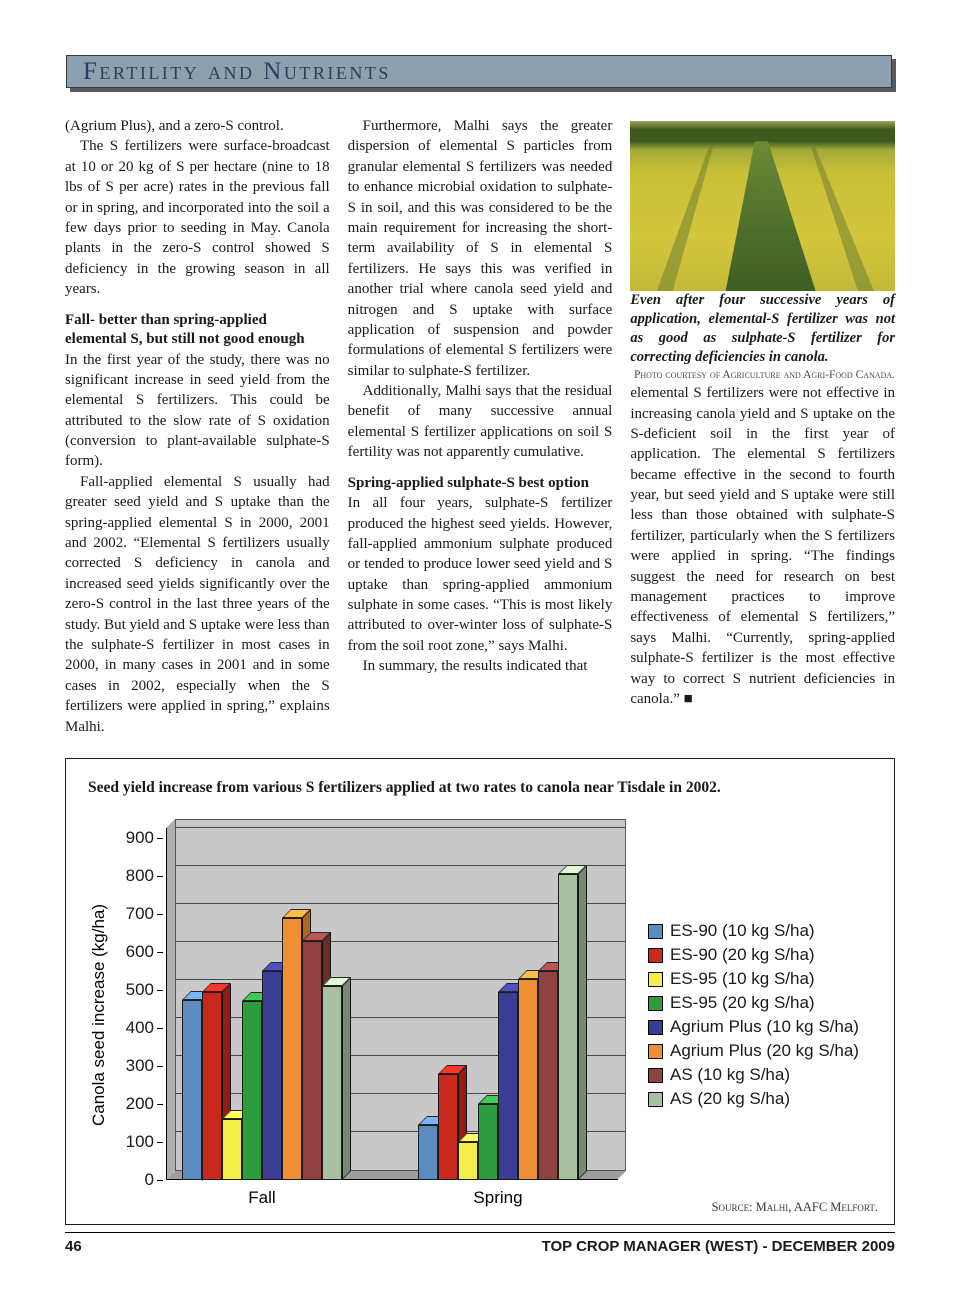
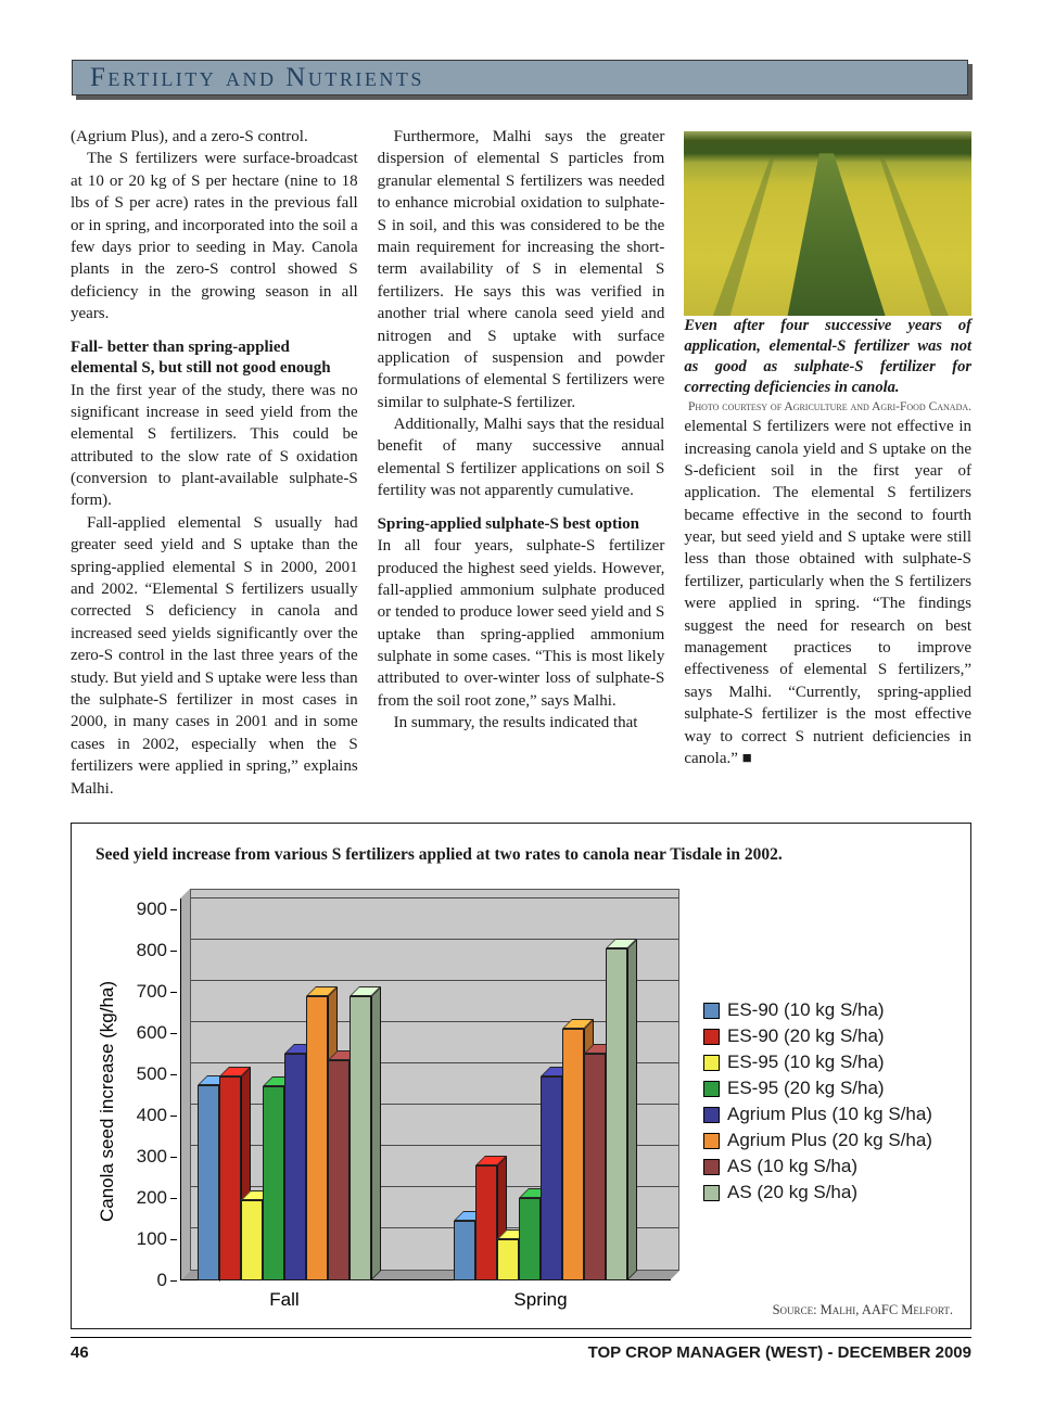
ES-95 (10 kg S/ha)/Fall: 160 -> 200
AS (10 kg S/ha)/Fall: 630 -> 540
AS (20 kg S/ha)/Fall: 510 -> 690
Agrium Plus (20 kg S/ha)/Spring: 530 -> 610
